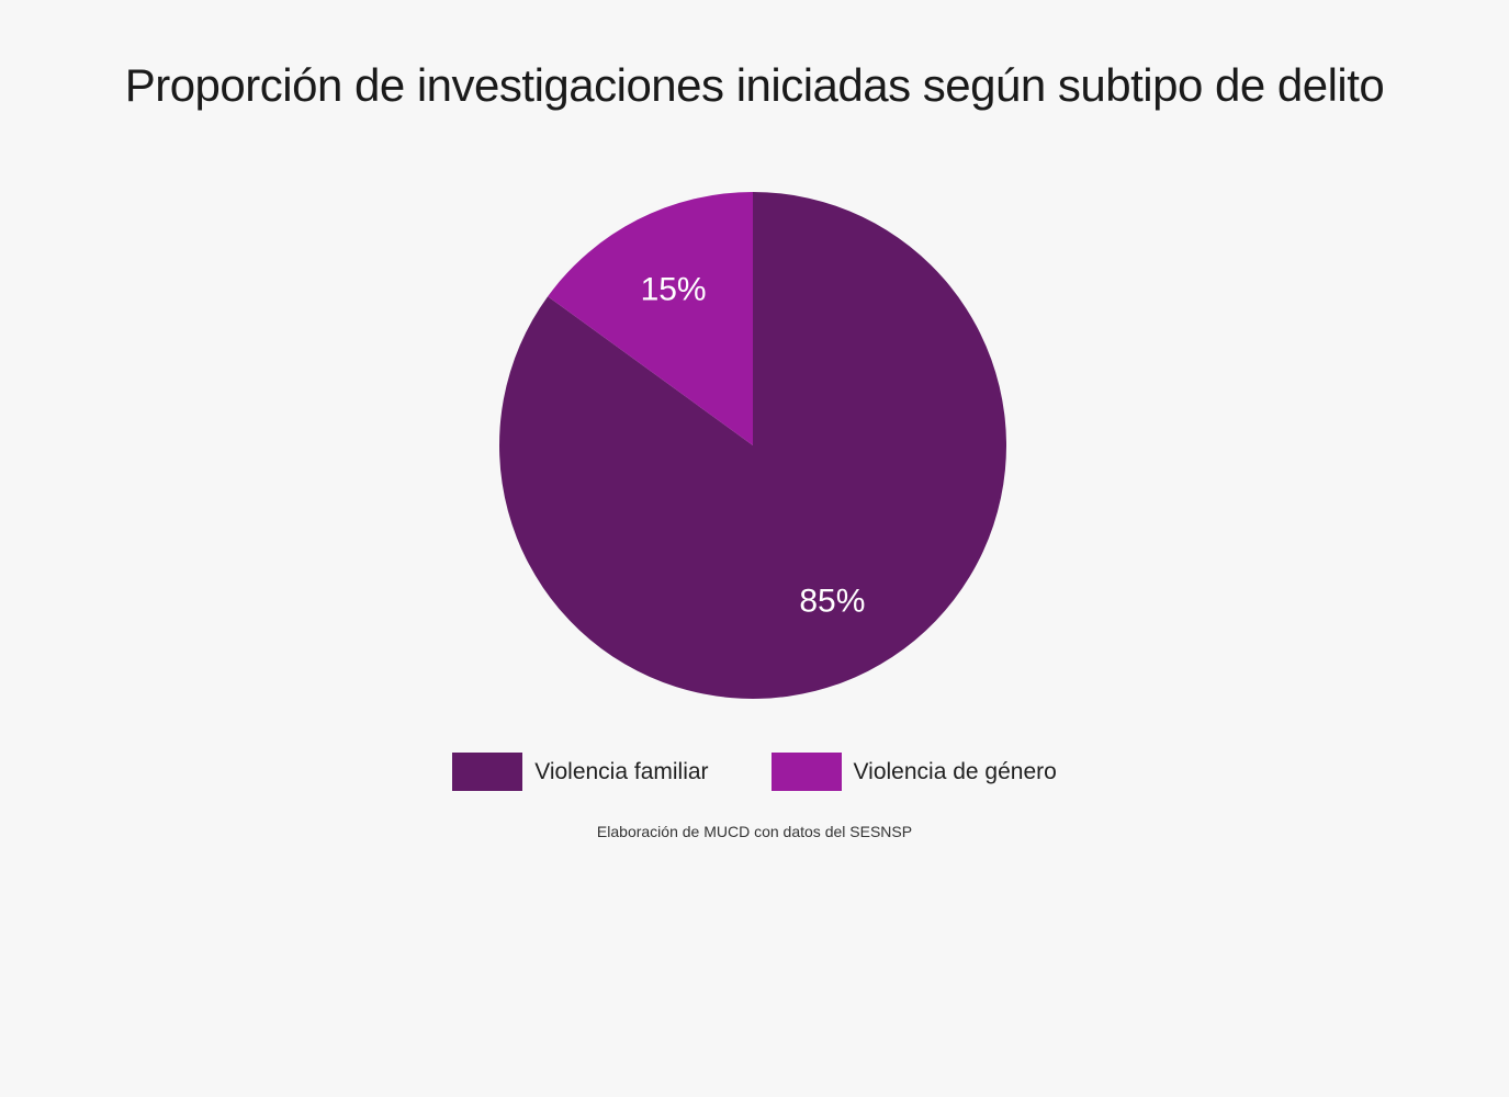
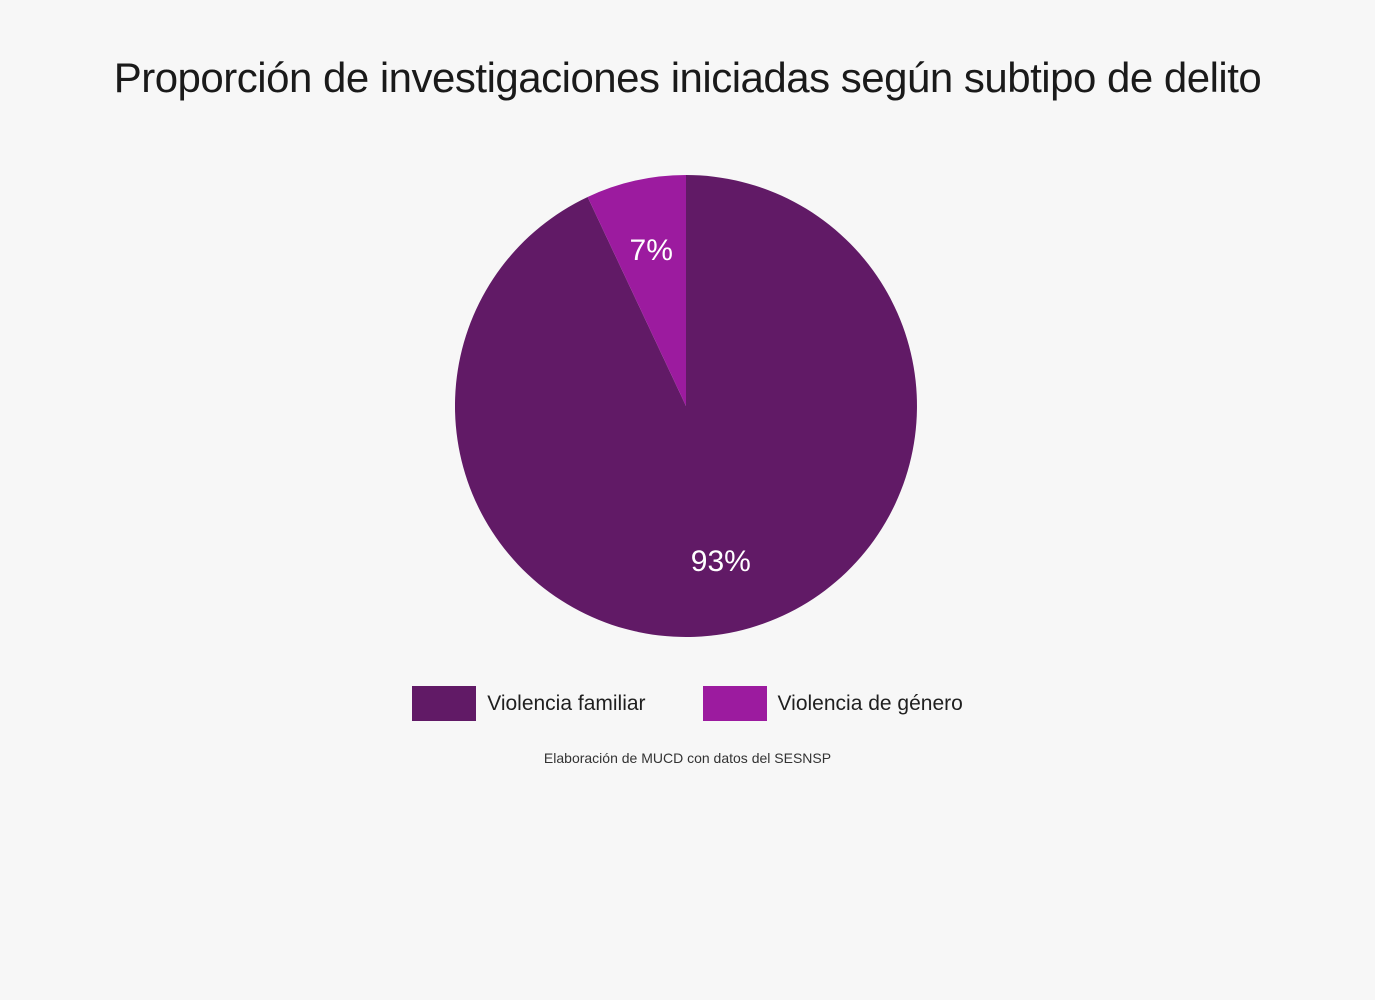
Violencia familiar: 85% -> 93%
Violencia de género: 15% -> 7%
